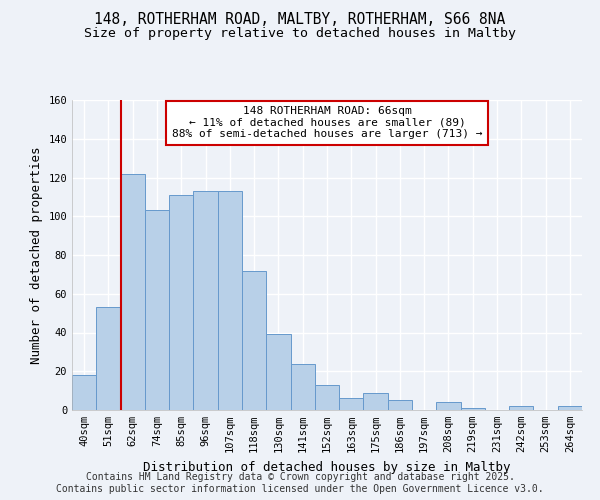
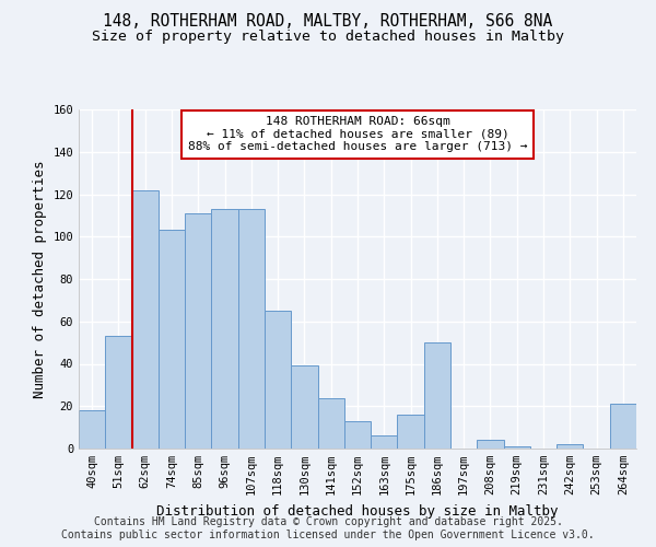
118sqm: 72 -> 65
175sqm: 9 -> 16
186sqm: 5 -> 50
264sqm: 2 -> 21
